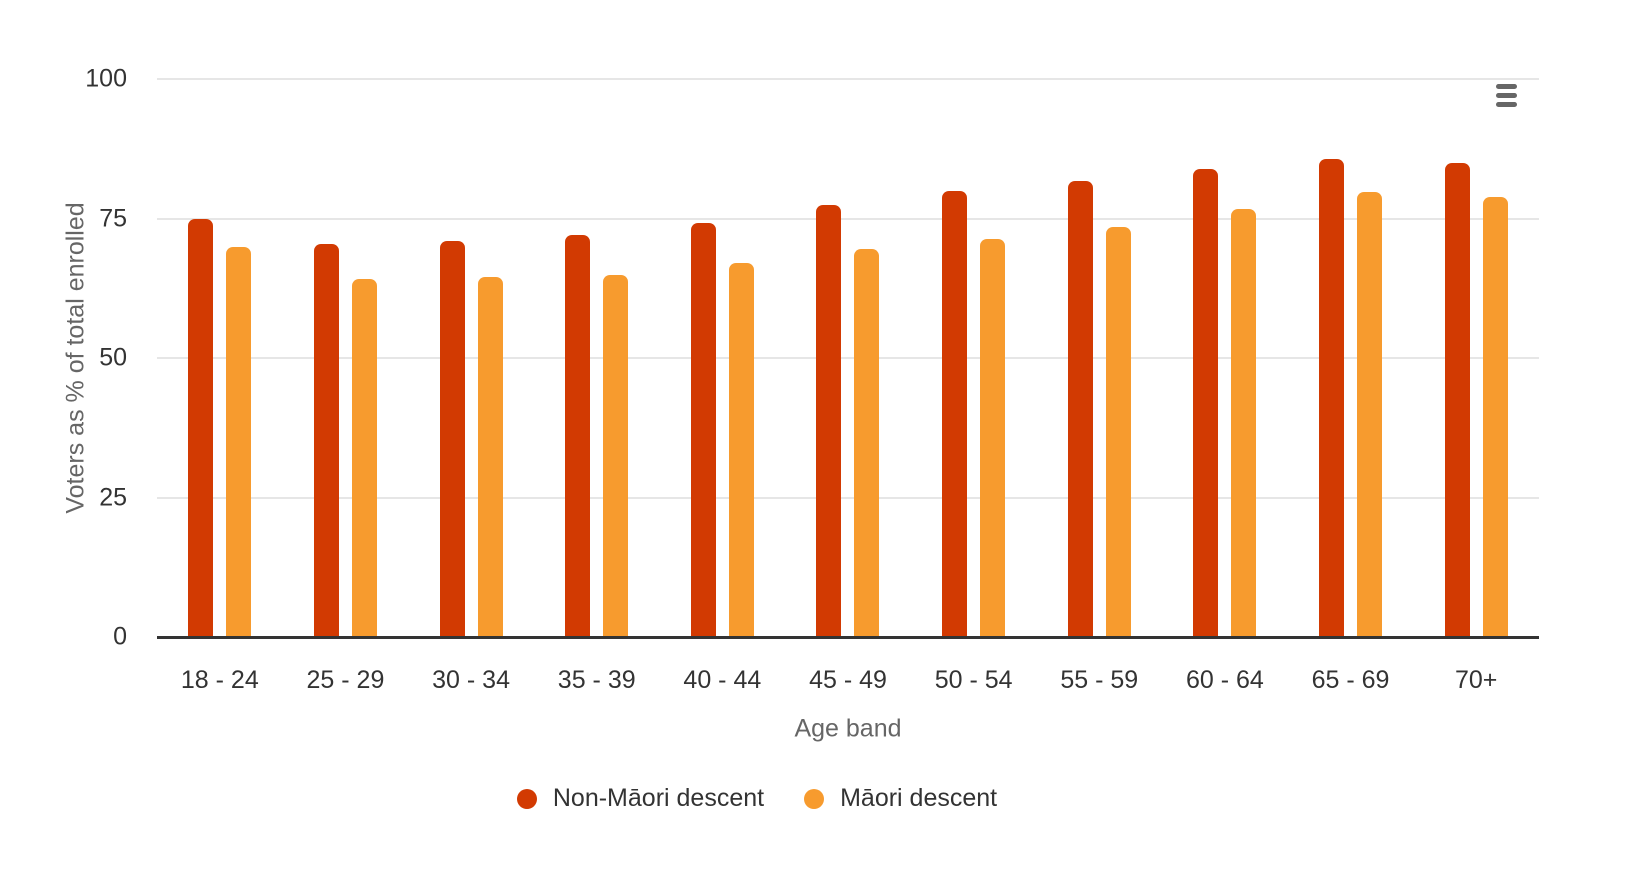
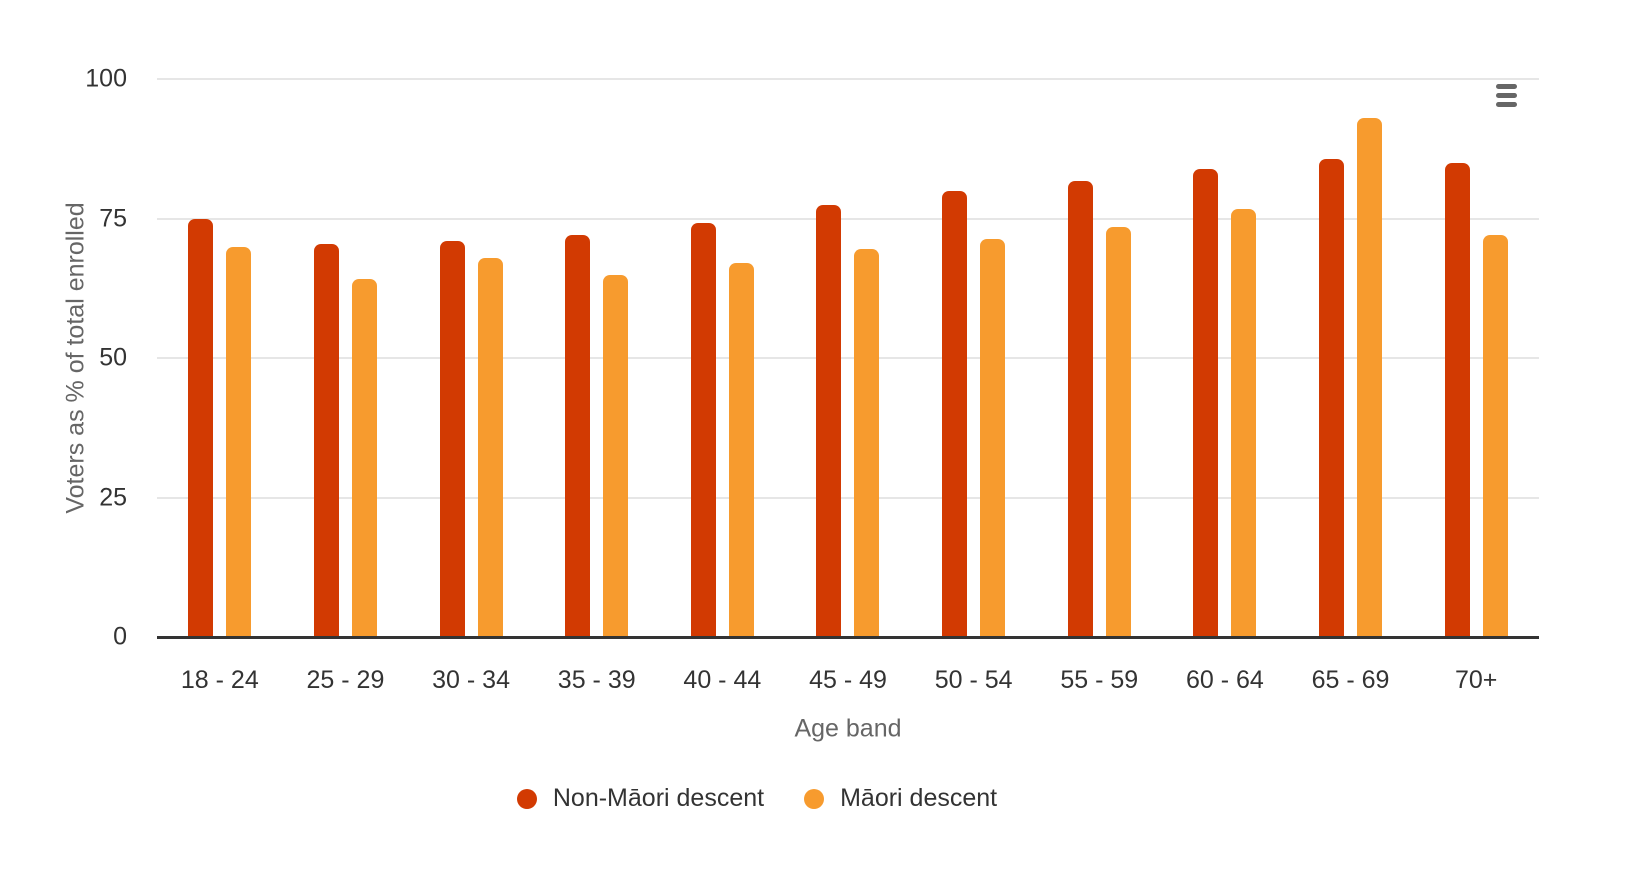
Māori descent/30 - 34: 65 -> 68
Māori descent/65 - 69: 80 -> 93
Māori descent/70+: 79 -> 72
